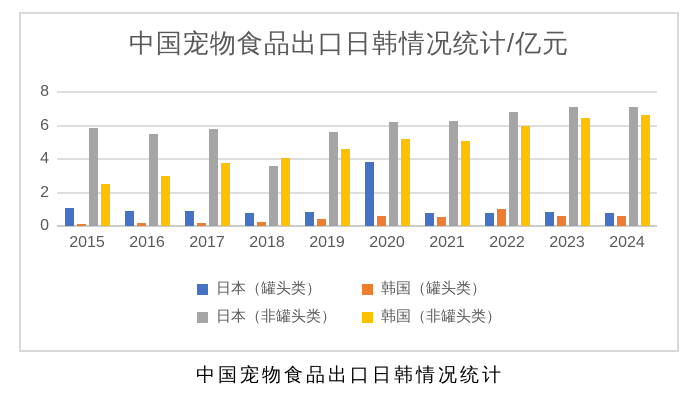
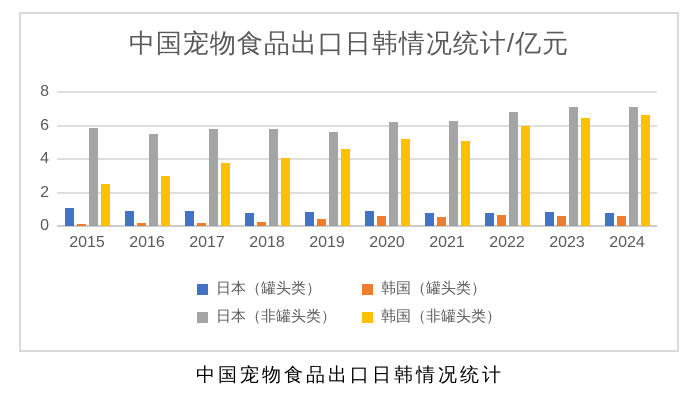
日本（非罐头类）/2018: 3.6 -> 5.8
日本（罐头类）/2020: 3.8 -> 0.9
韩国（罐头类）/2022: 1.0 -> 0.7
